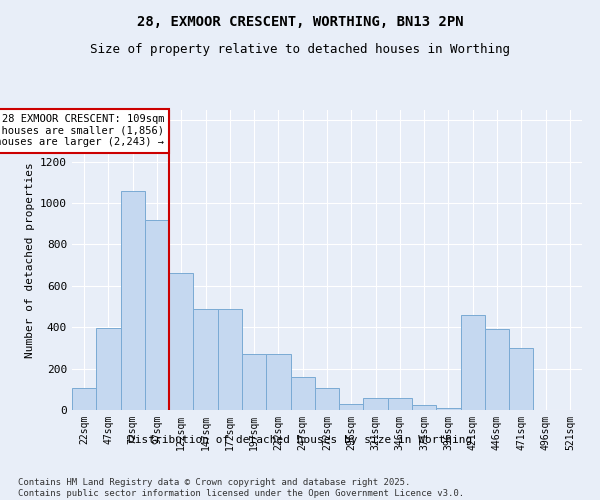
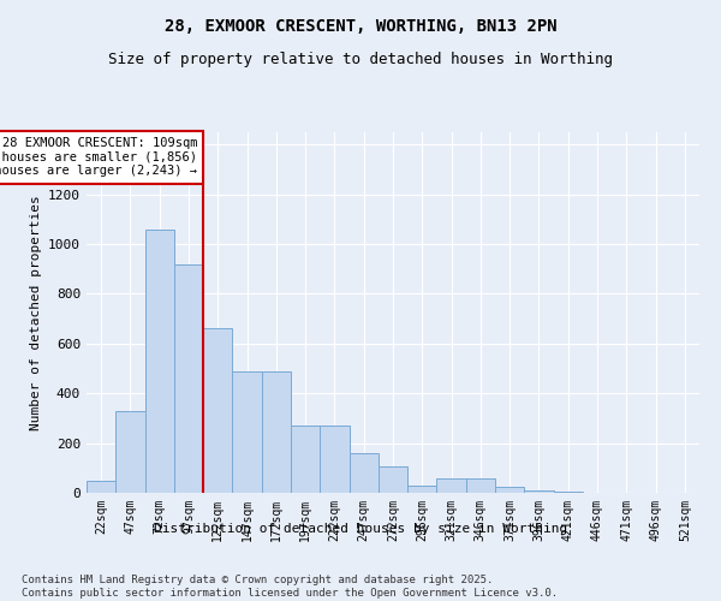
22sqm: 105 -> 50
47sqm: 395 -> 330
421sqm: 460 -> 5
446sqm: 390 -> 2
471sqm: 300 -> 2
